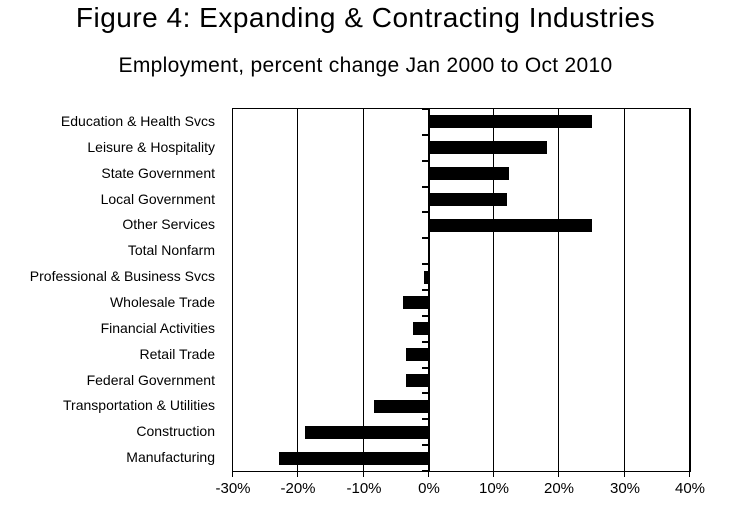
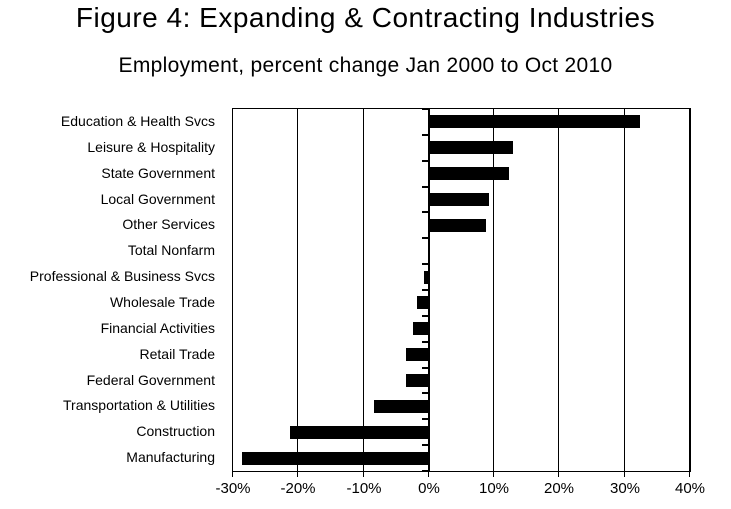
Education & Health Svcs: 25% -> 32%
Leisure & Hospitality: 18% -> 13%
Local Government: 12% -> 9%
Other Services: 25% -> 9%
Wholesale Trade: -4% -> -2%
Construction: -19% -> -21%
Manufacturing: -23% -> -29%
